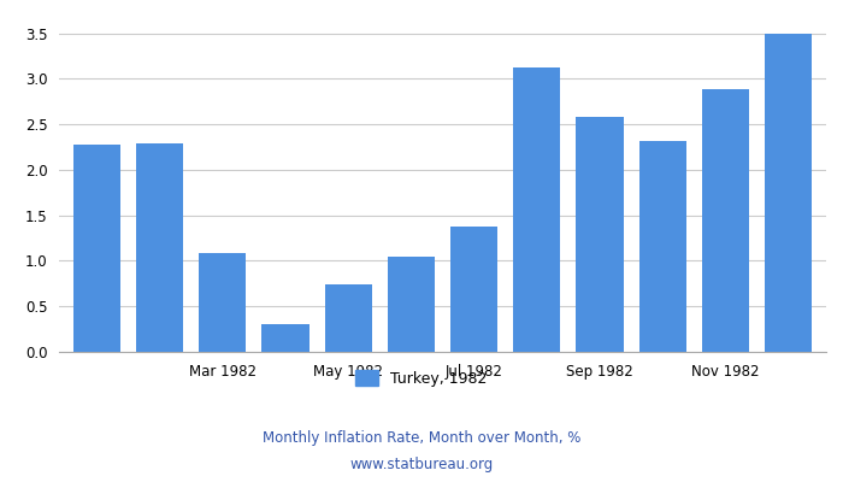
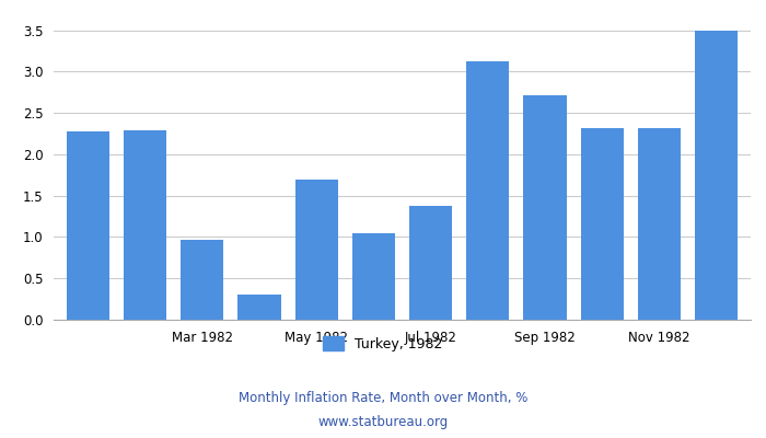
Mar 1982: 1.08 -> 0.96
May 1982: 0.74 -> 1.69
Sep 1982: 2.58 -> 2.71
Nov 1982: 2.88 -> 2.31
